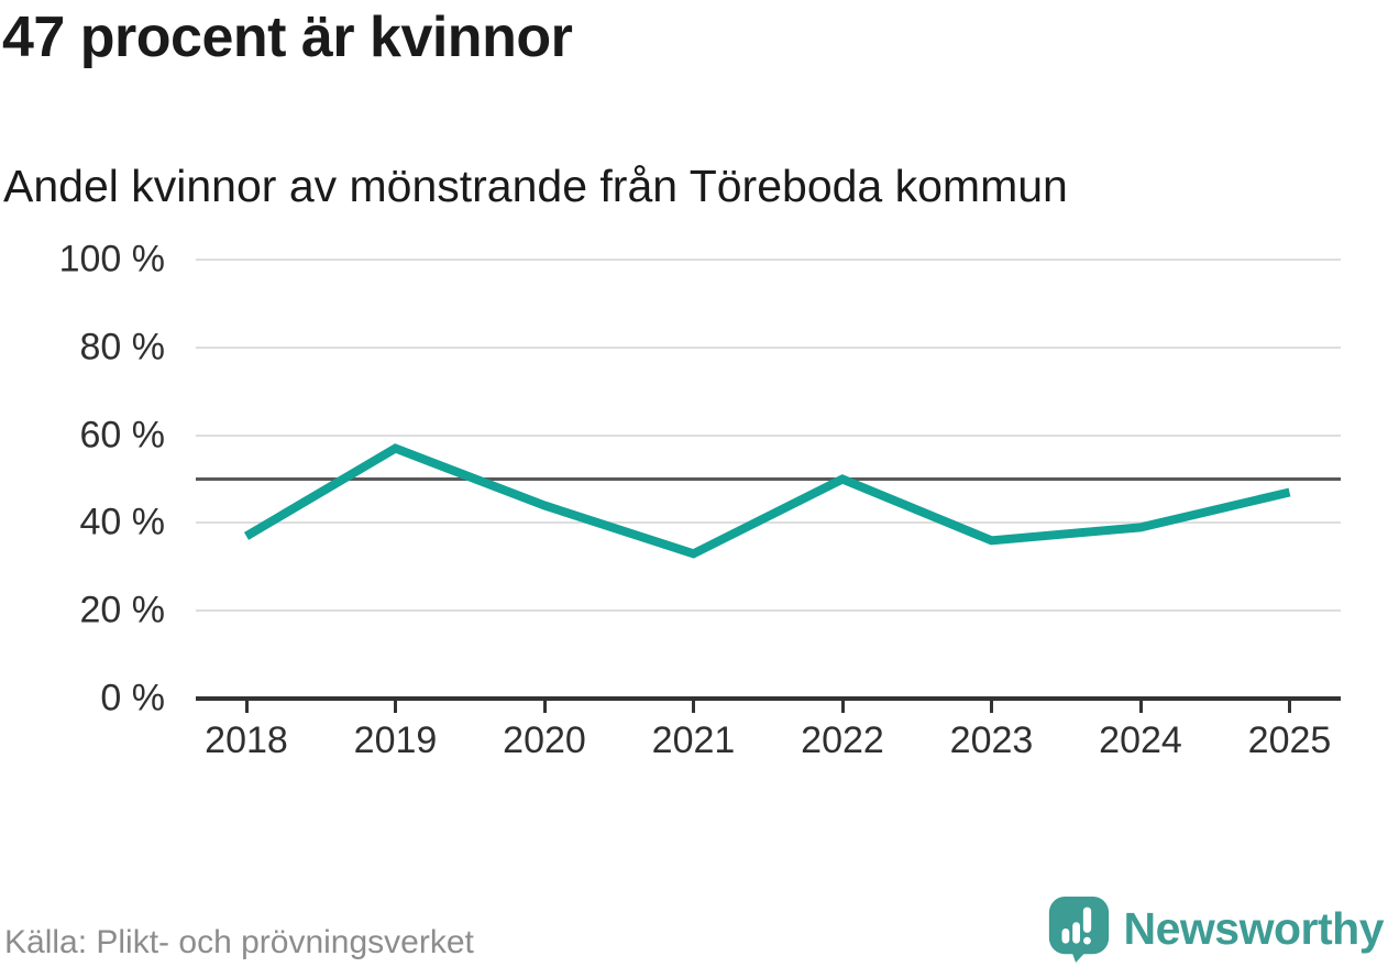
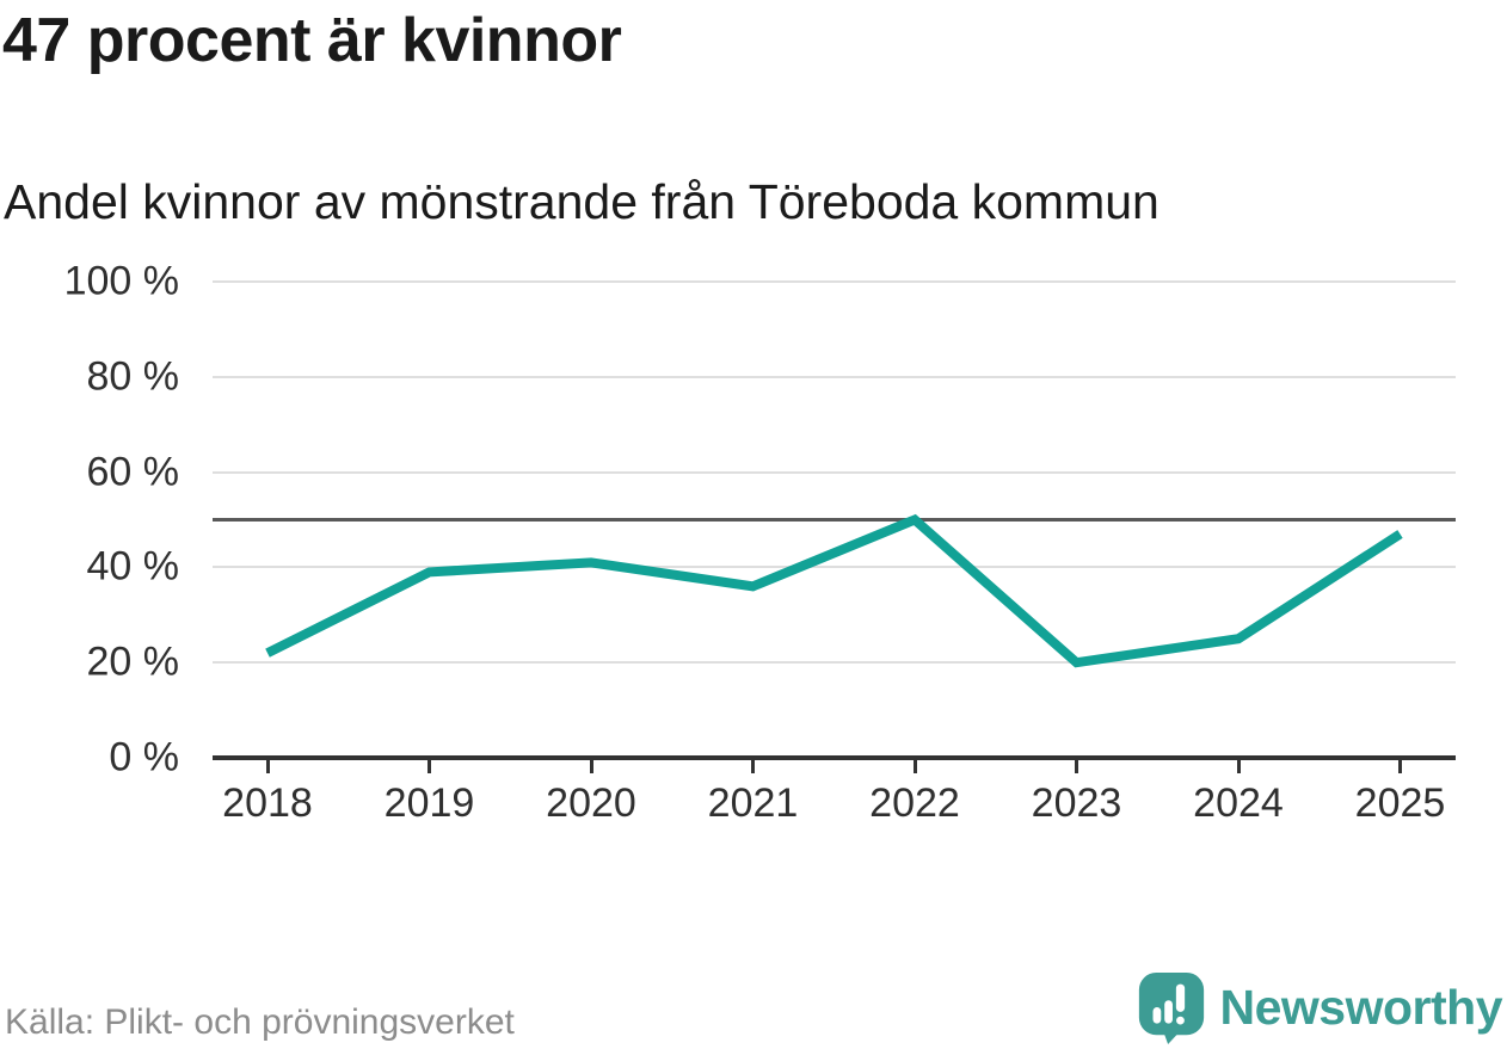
2018: 37% -> 22%
2019: 57% -> 39%
2020: 44% -> 41%
2021: 33% -> 36%
2023: 36% -> 20%
2024: 39% -> 25%
